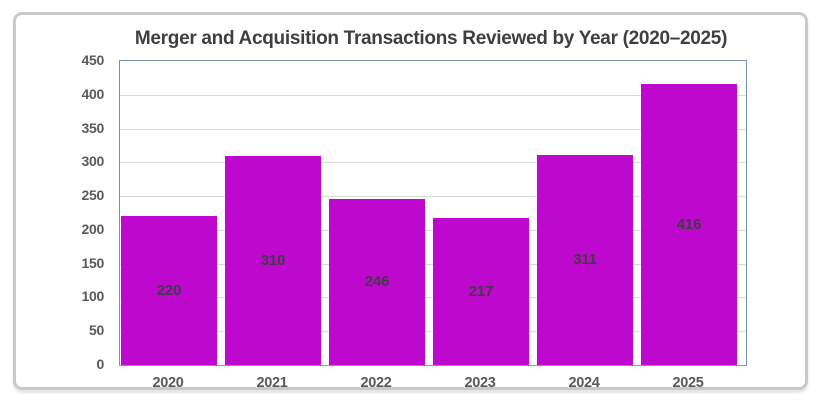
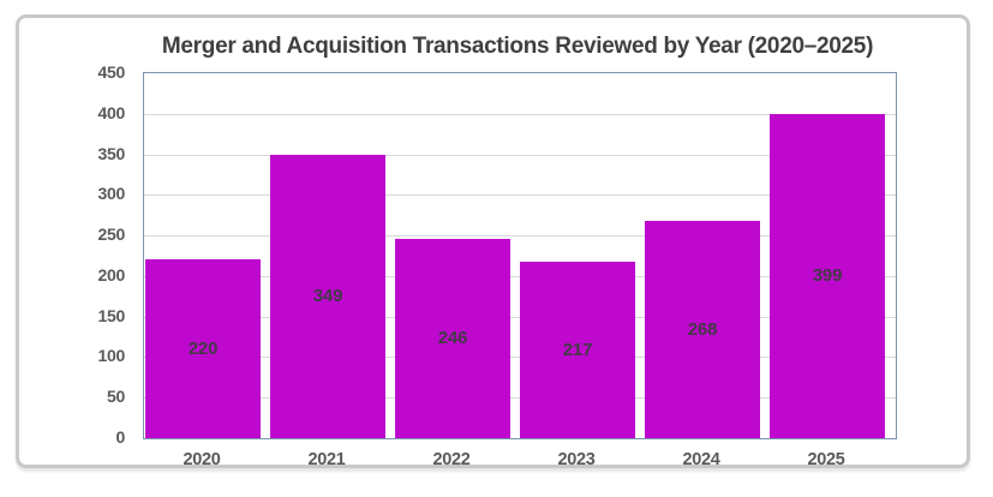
2021: 310 -> 349
2024: 311 -> 268
2025: 416 -> 399
